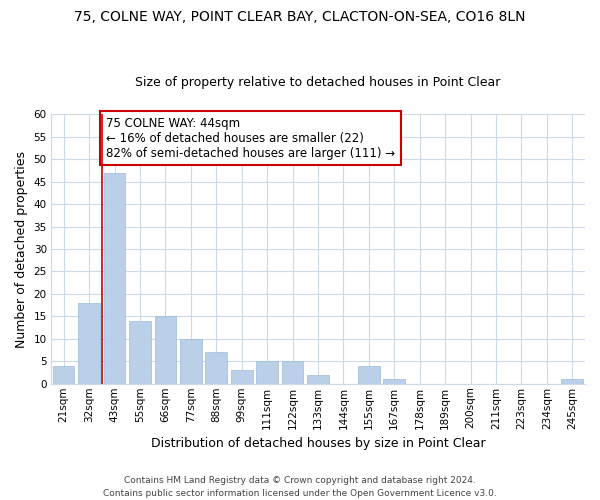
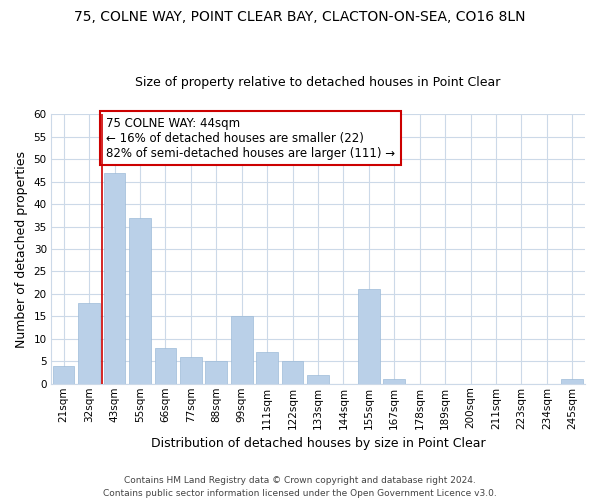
55sqm: 14 -> 37
66sqm: 15 -> 8
77sqm: 10 -> 6
88sqm: 7 -> 5
99sqm: 3 -> 15
111sqm: 5 -> 7
155sqm: 4 -> 21
